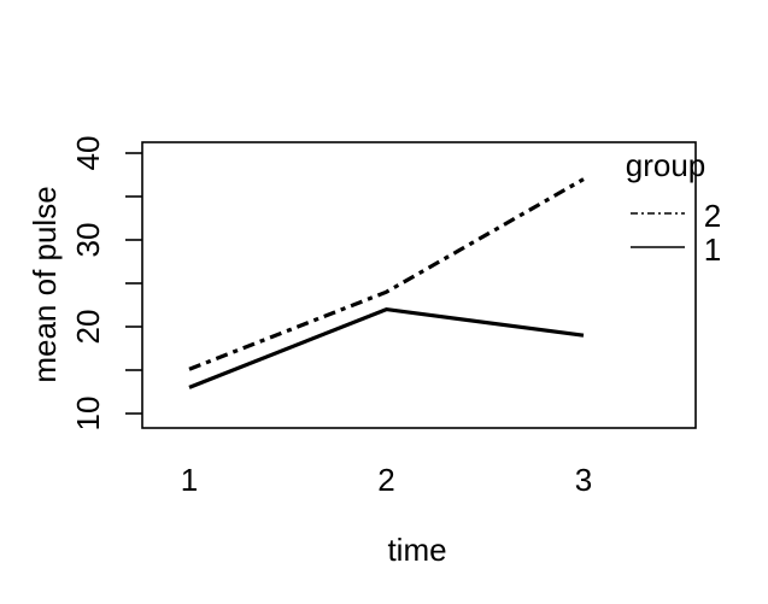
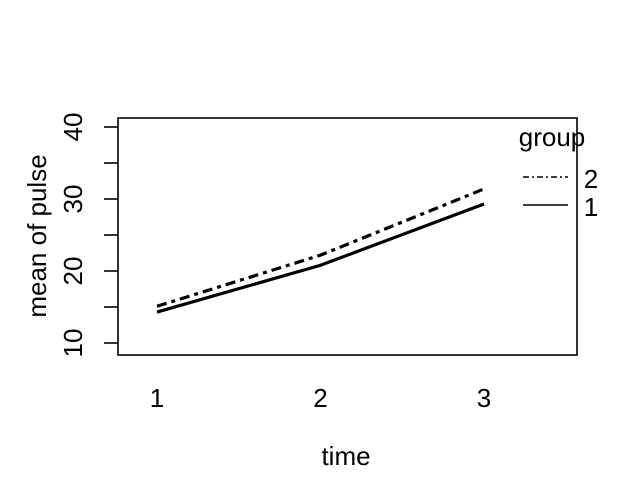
1/1: 13 -> 14
2/2: 24 -> 22
1/2: 22 -> 21
2/3: 37 -> 31
1/3: 19 -> 29
